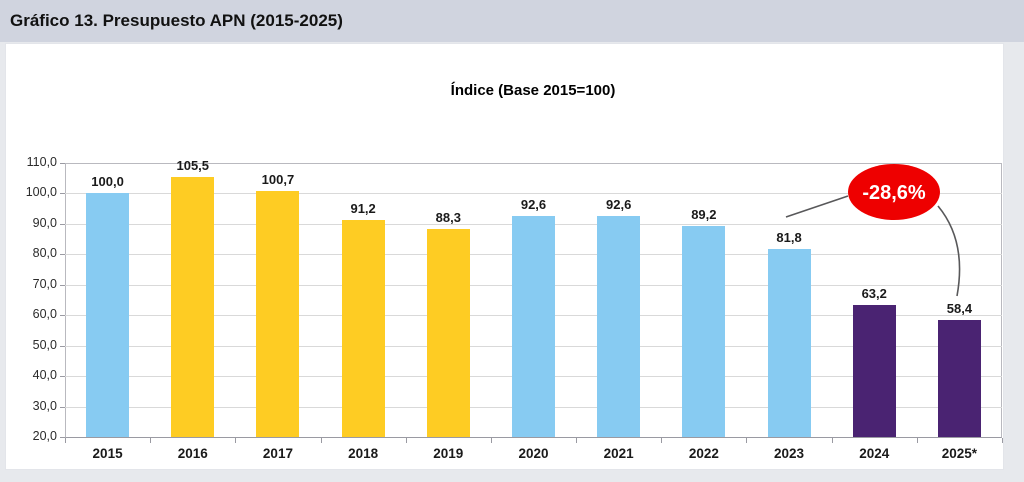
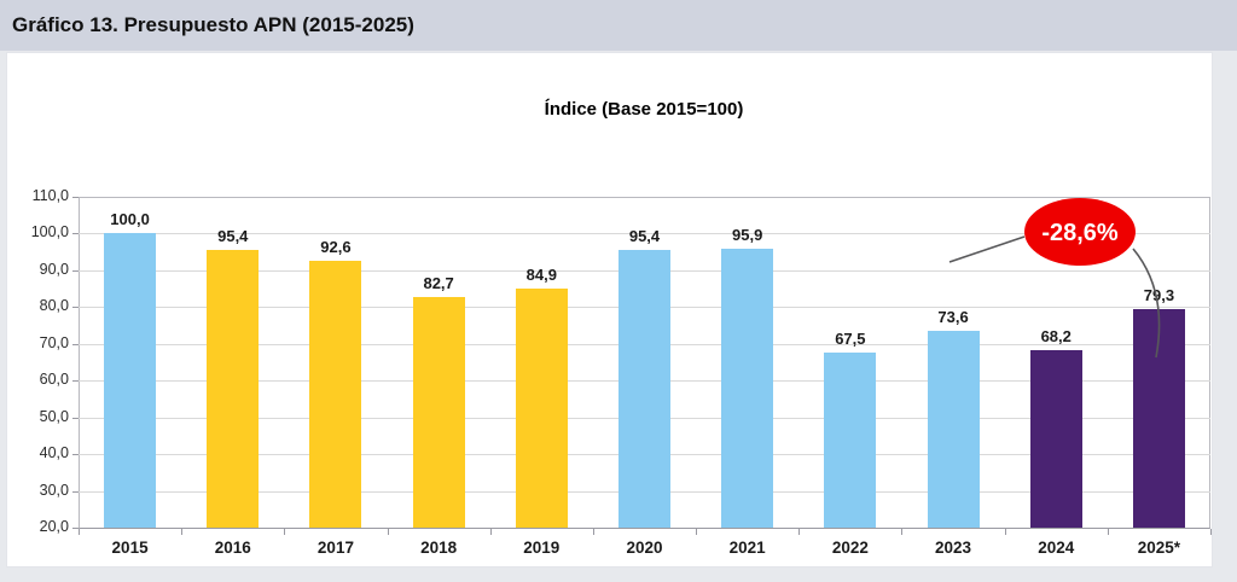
2016: 105,5 -> 95,4
2017: 100,7 -> 92,6
2018: 91,2 -> 82,7
2019: 88,3 -> 84,9
2020: 92,6 -> 95,4
2021: 92,6 -> 95,9
2022: 89,2 -> 67,5
2023: 81,8 -> 73,6
2024: 63,2 -> 68,2
2025*: 58,4 -> 79,3
